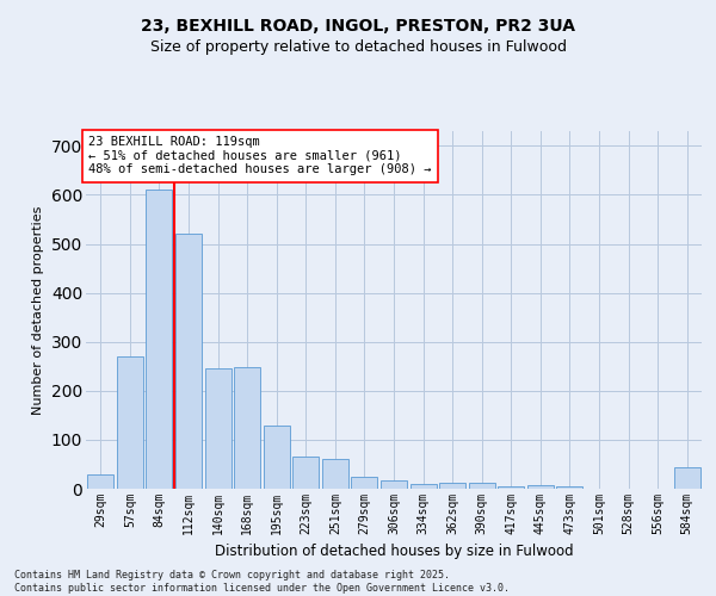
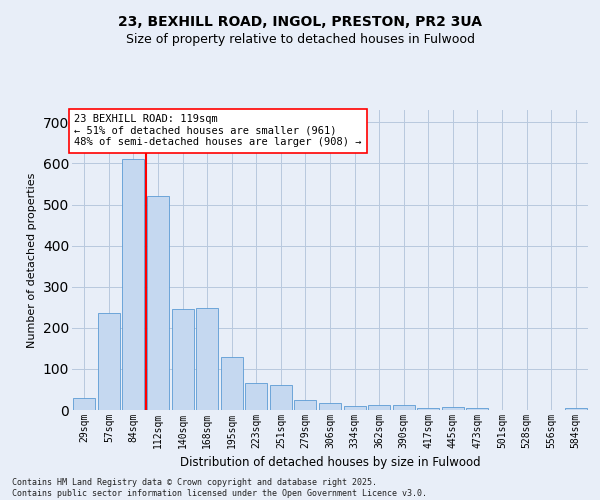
57sqm: 270 -> 235
584sqm: 45 -> 5
